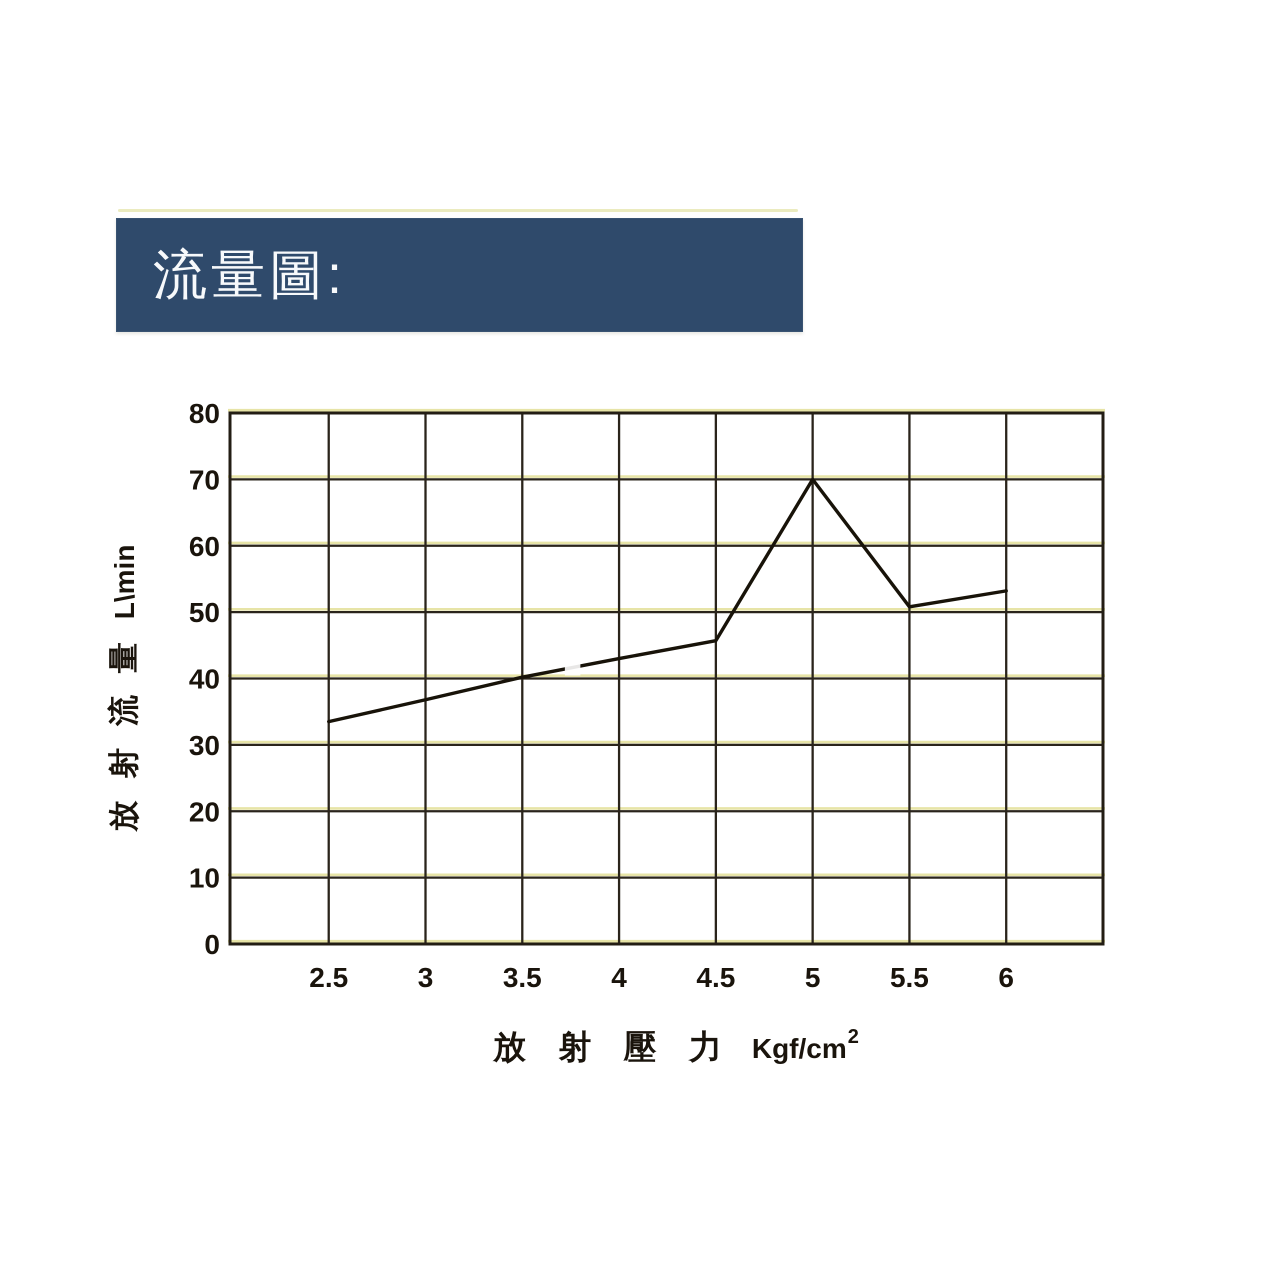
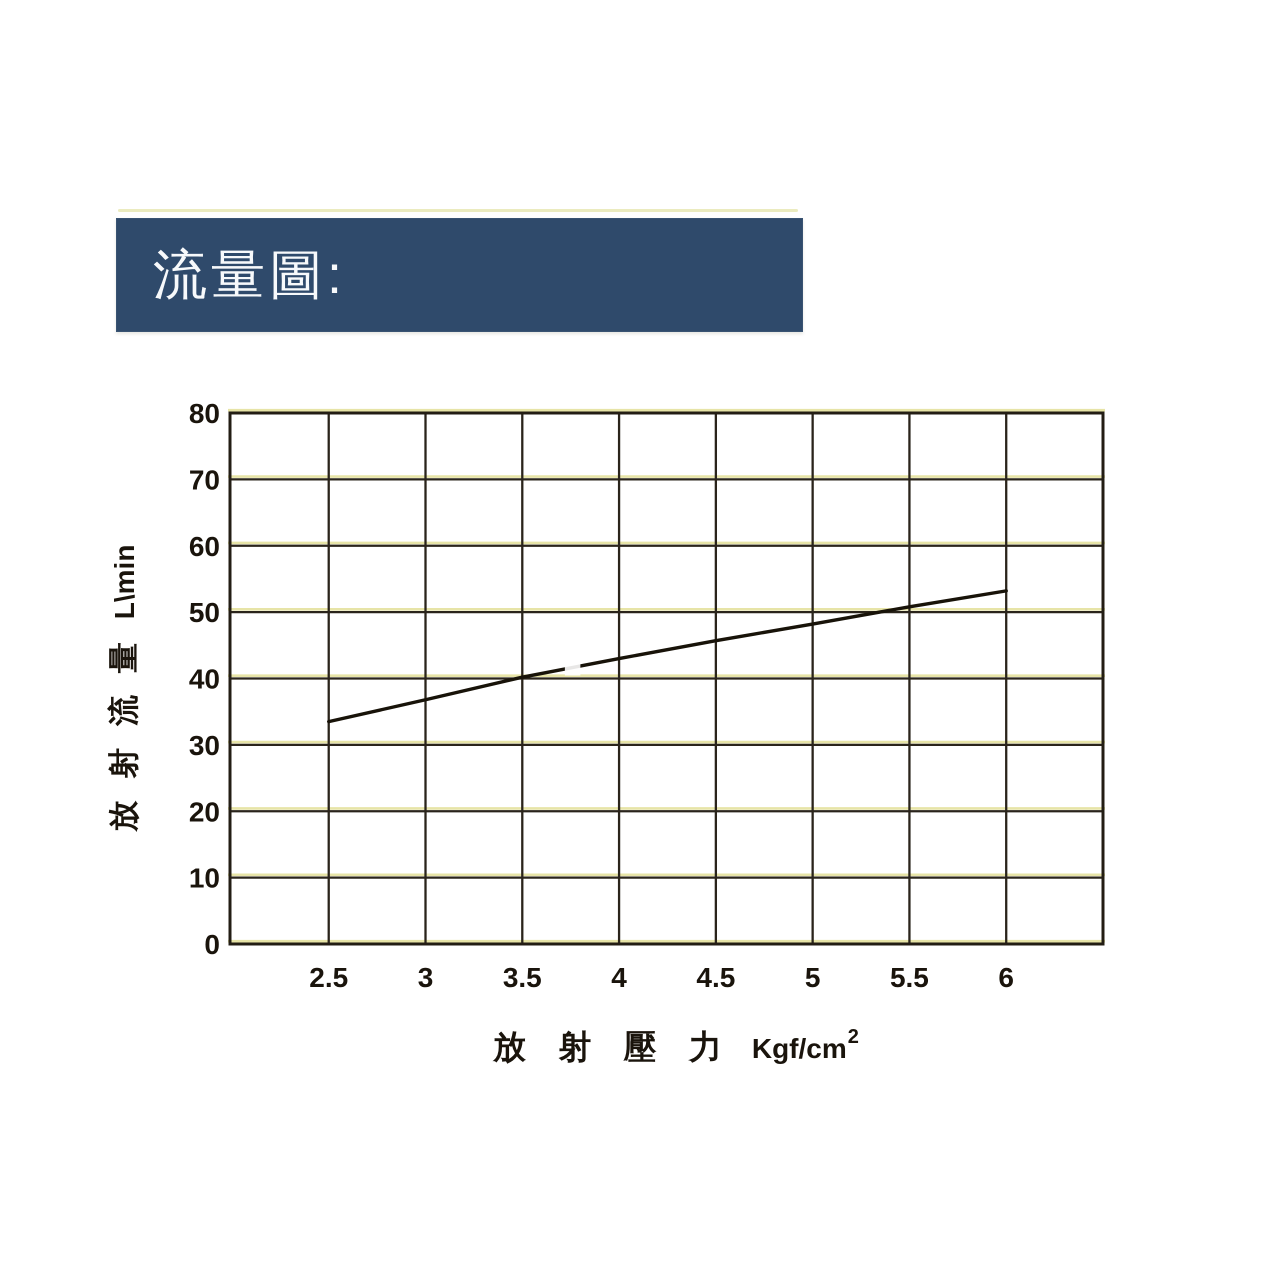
5: 70 -> 48
